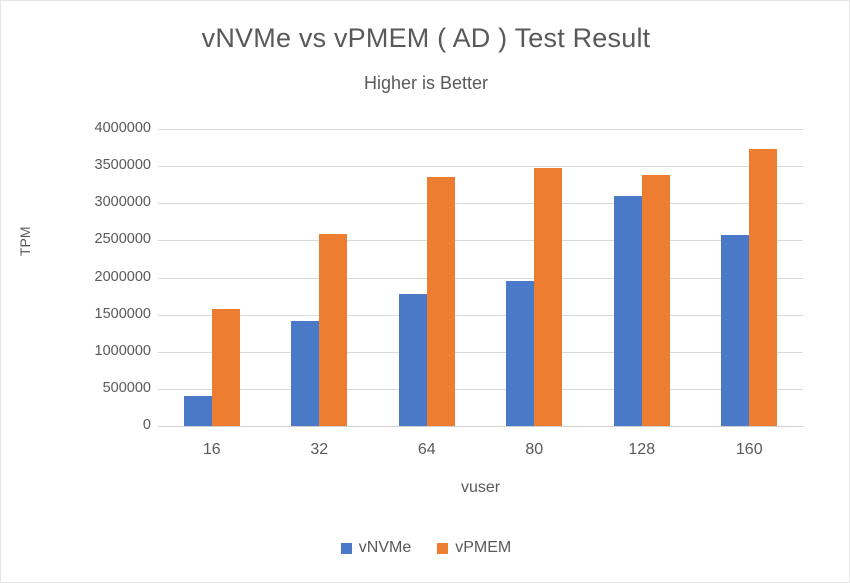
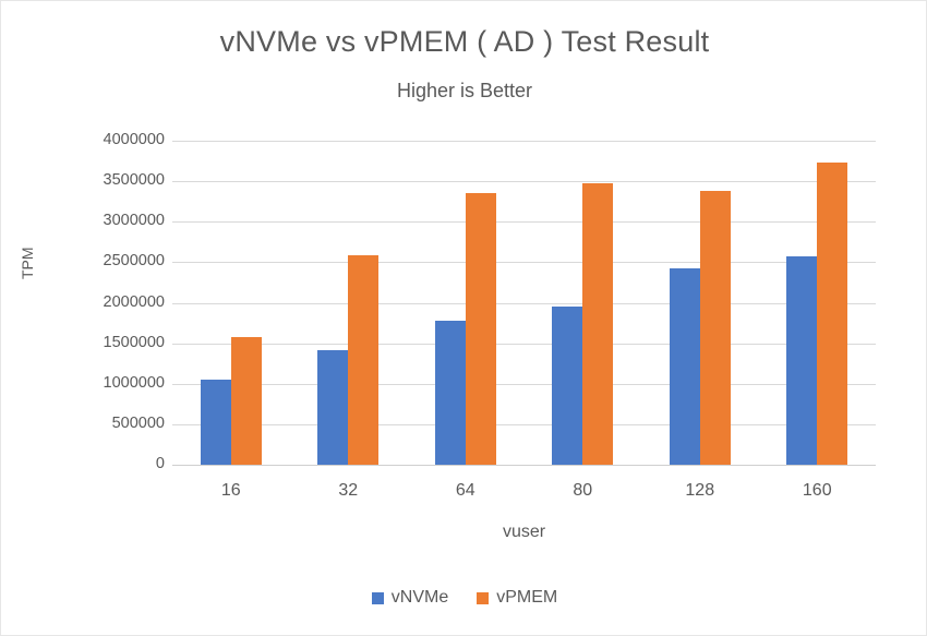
vNVMe/16: 400000 -> 1000000
vNVMe/128: 3100000 -> 2400000
